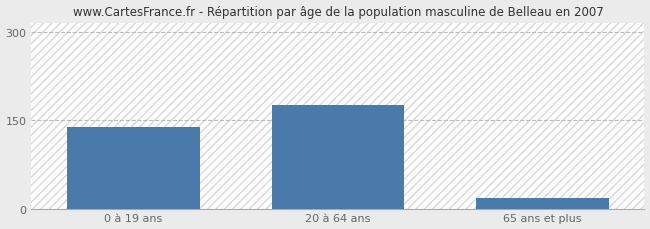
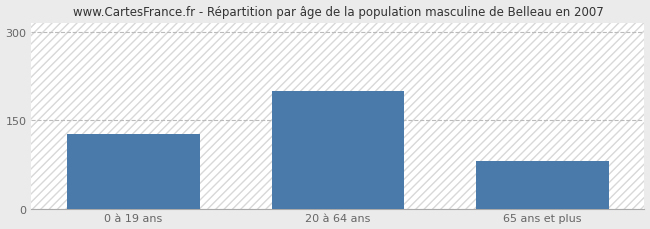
0 à 19 ans: 138 -> 126
20 à 64 ans: 176 -> 200
65 ans et plus: 18 -> 80
